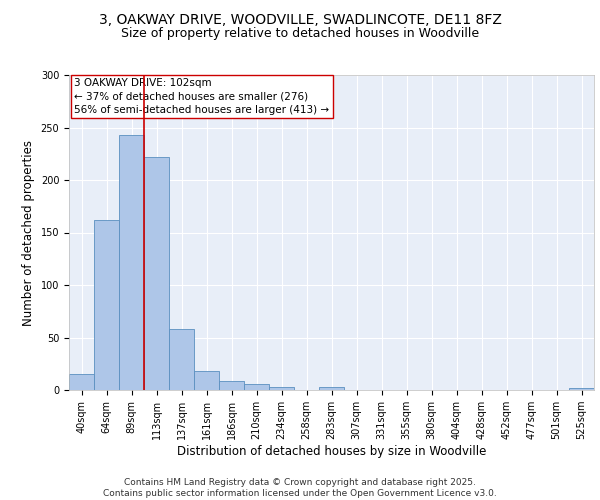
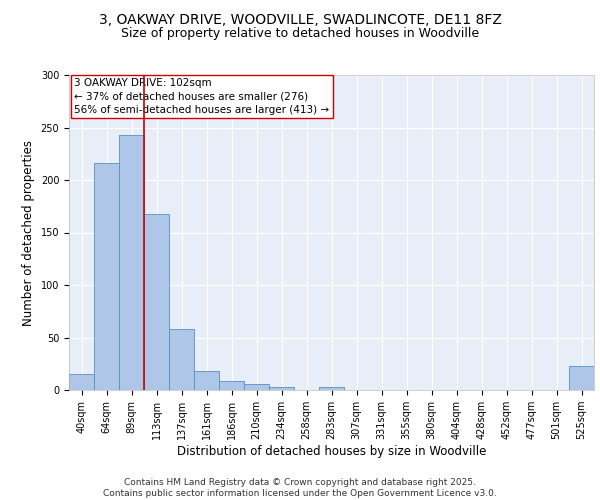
64sqm: 162 -> 216
113sqm: 222 -> 168
525sqm: 2 -> 23
